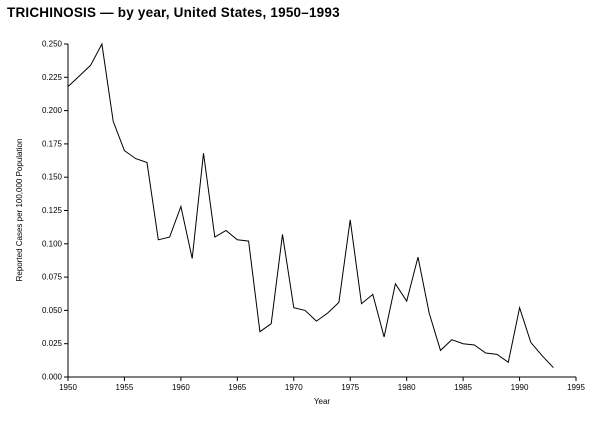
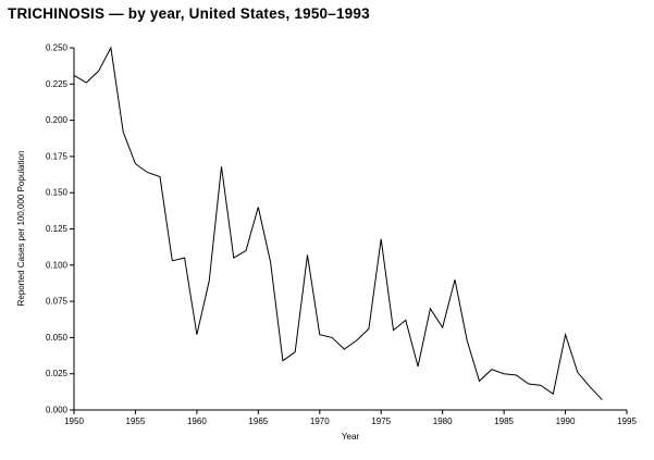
1950: 0.218 -> 0.231
1960: 0.128 -> 0.052
1965: 0.103 -> 0.140
